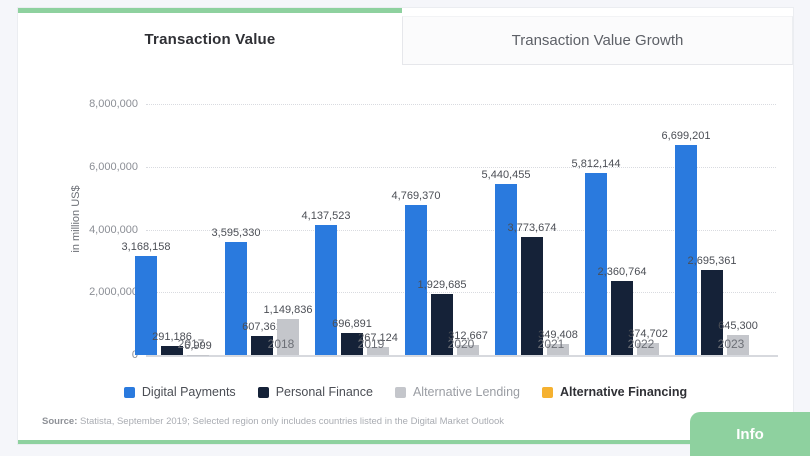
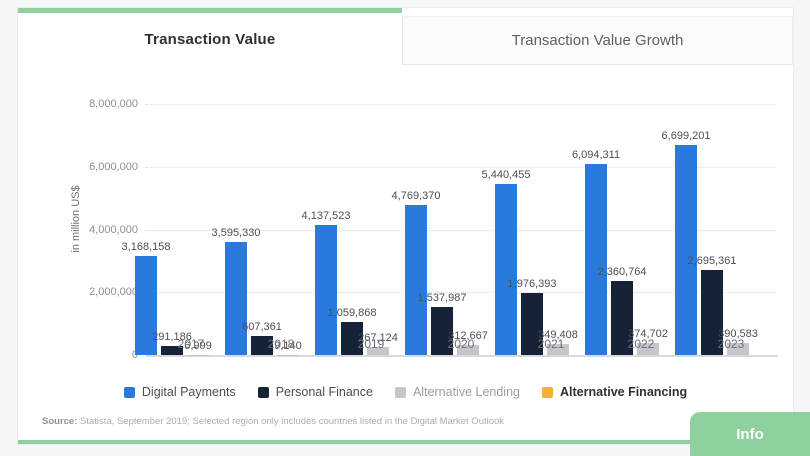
Alternative Lending/2018: 1,149,836 -> 9,140
Personal Finance/2019: 696,891 -> 1,059,868
Personal Finance/2020: 1,929,685 -> 1,537,987
Personal Finance/2021: 3,773,674 -> 1,976,393
Digital Payments/2022: 5,812,144 -> 6,094,311
Alternative Lending/2023: 645,300 -> 390,583
